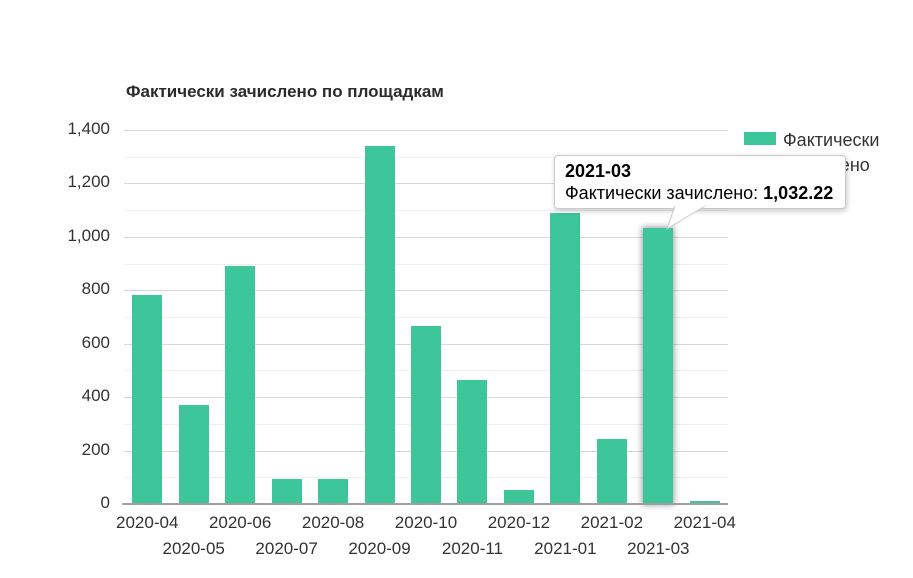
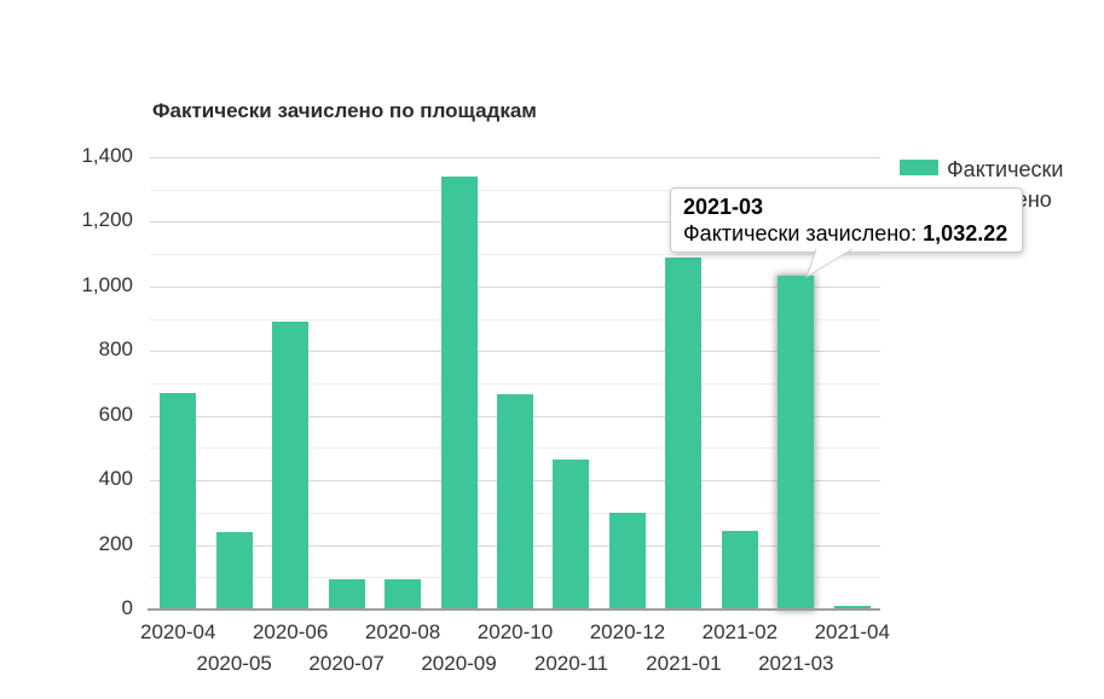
2020-04: 780 -> 670
2020-05: 370 -> 240
2020-12: 50 -> 300
